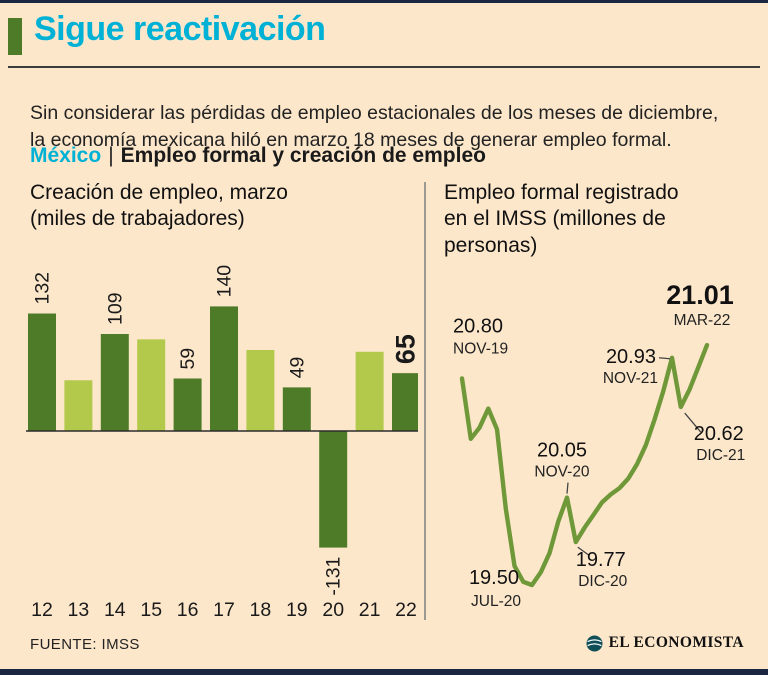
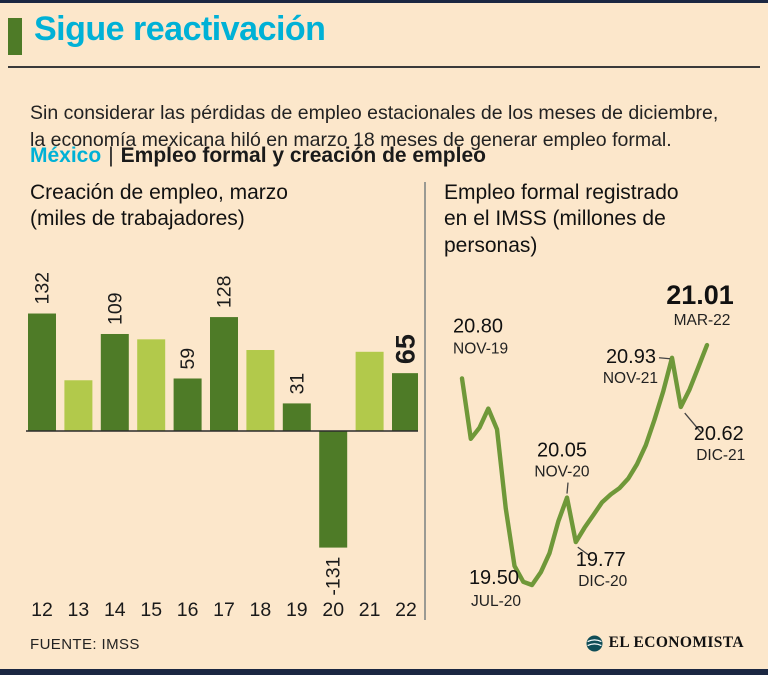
Creación de empleo, marzo (miles de trabajadores)/17: 140 -> 128
Creación de empleo, marzo (miles de trabajadores)/19: 49 -> 31
